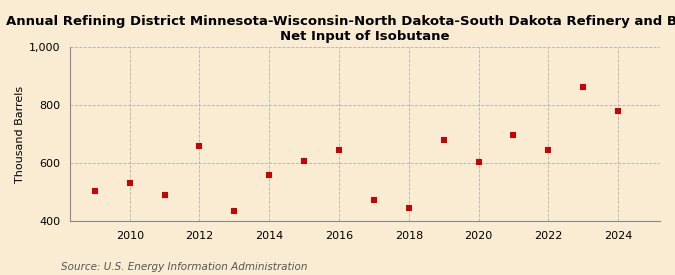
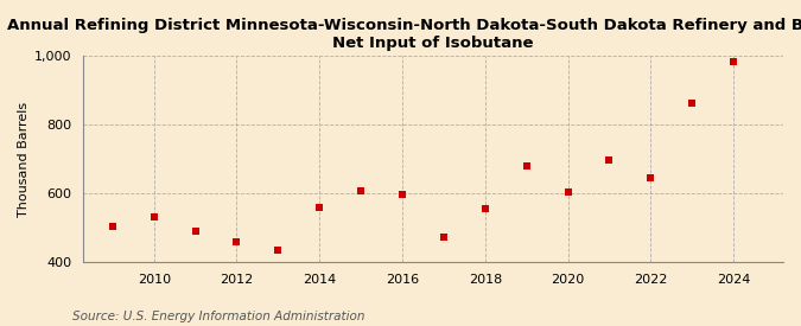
2012: 660 -> 460
2016: 645 -> 595
2018: 445 -> 555
2024: 780 -> 982
